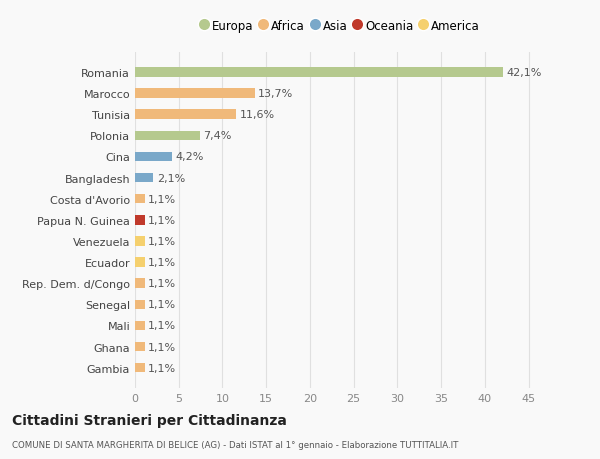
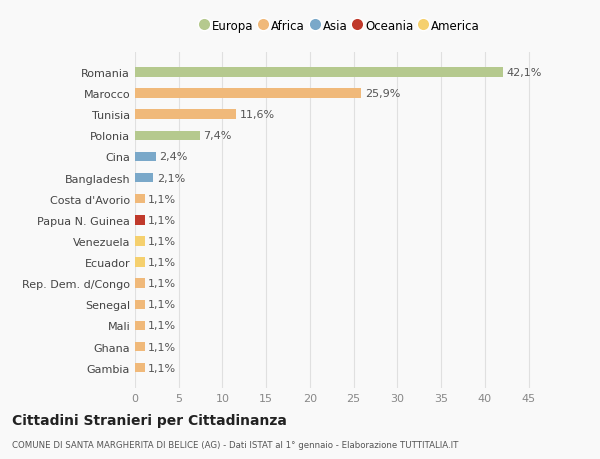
Marocco: 13,7% -> 25,9%
Cina: 4,2% -> 2,4%
